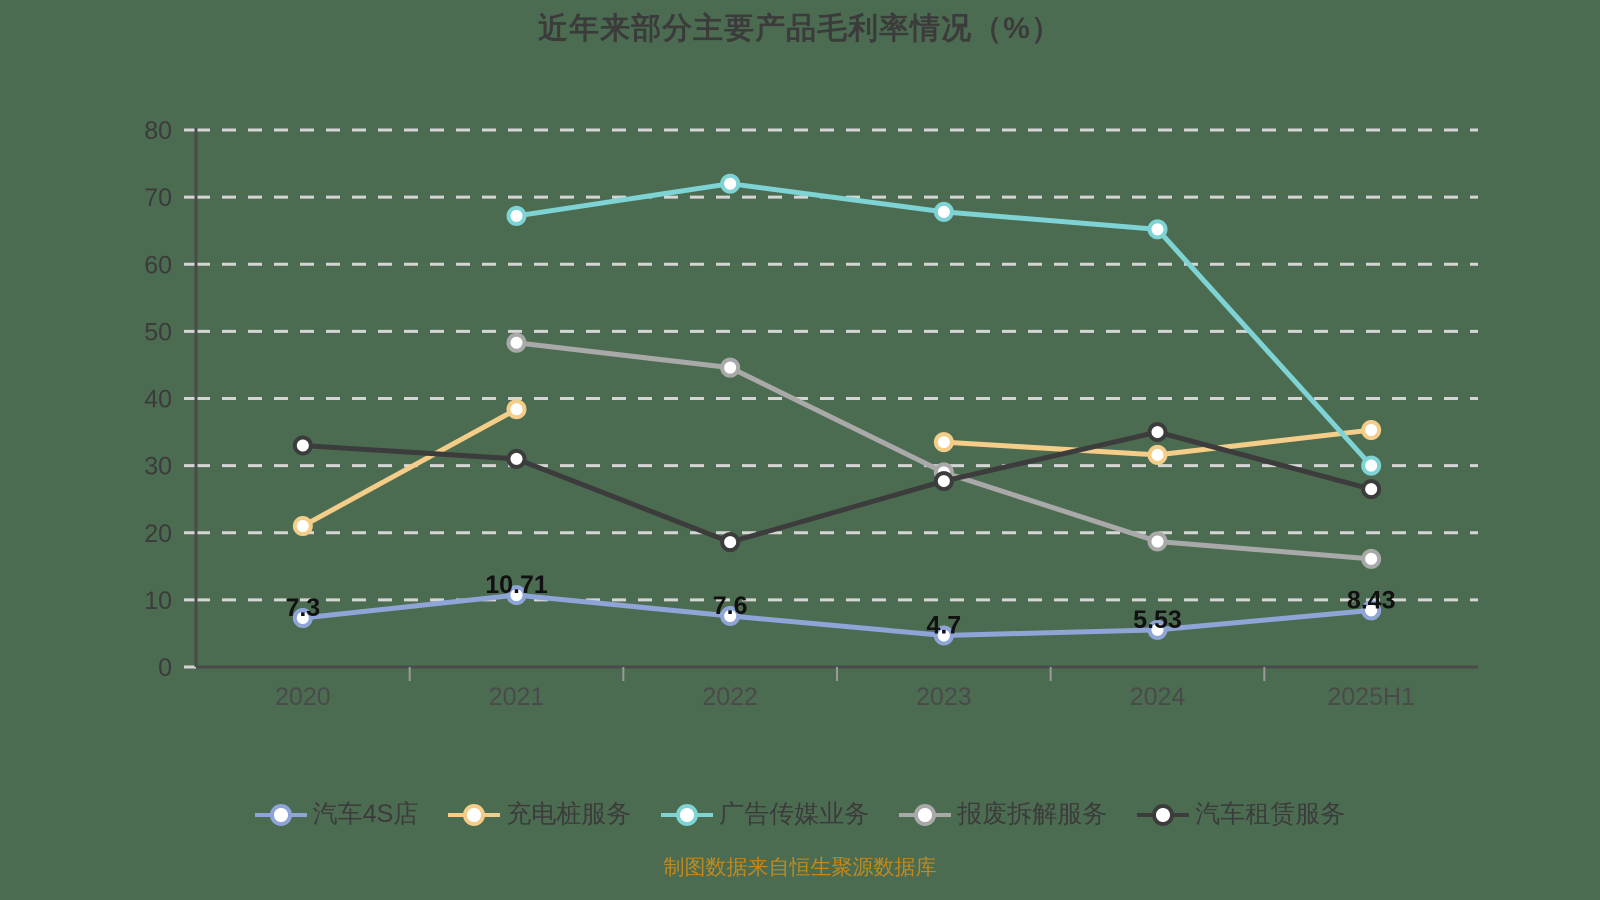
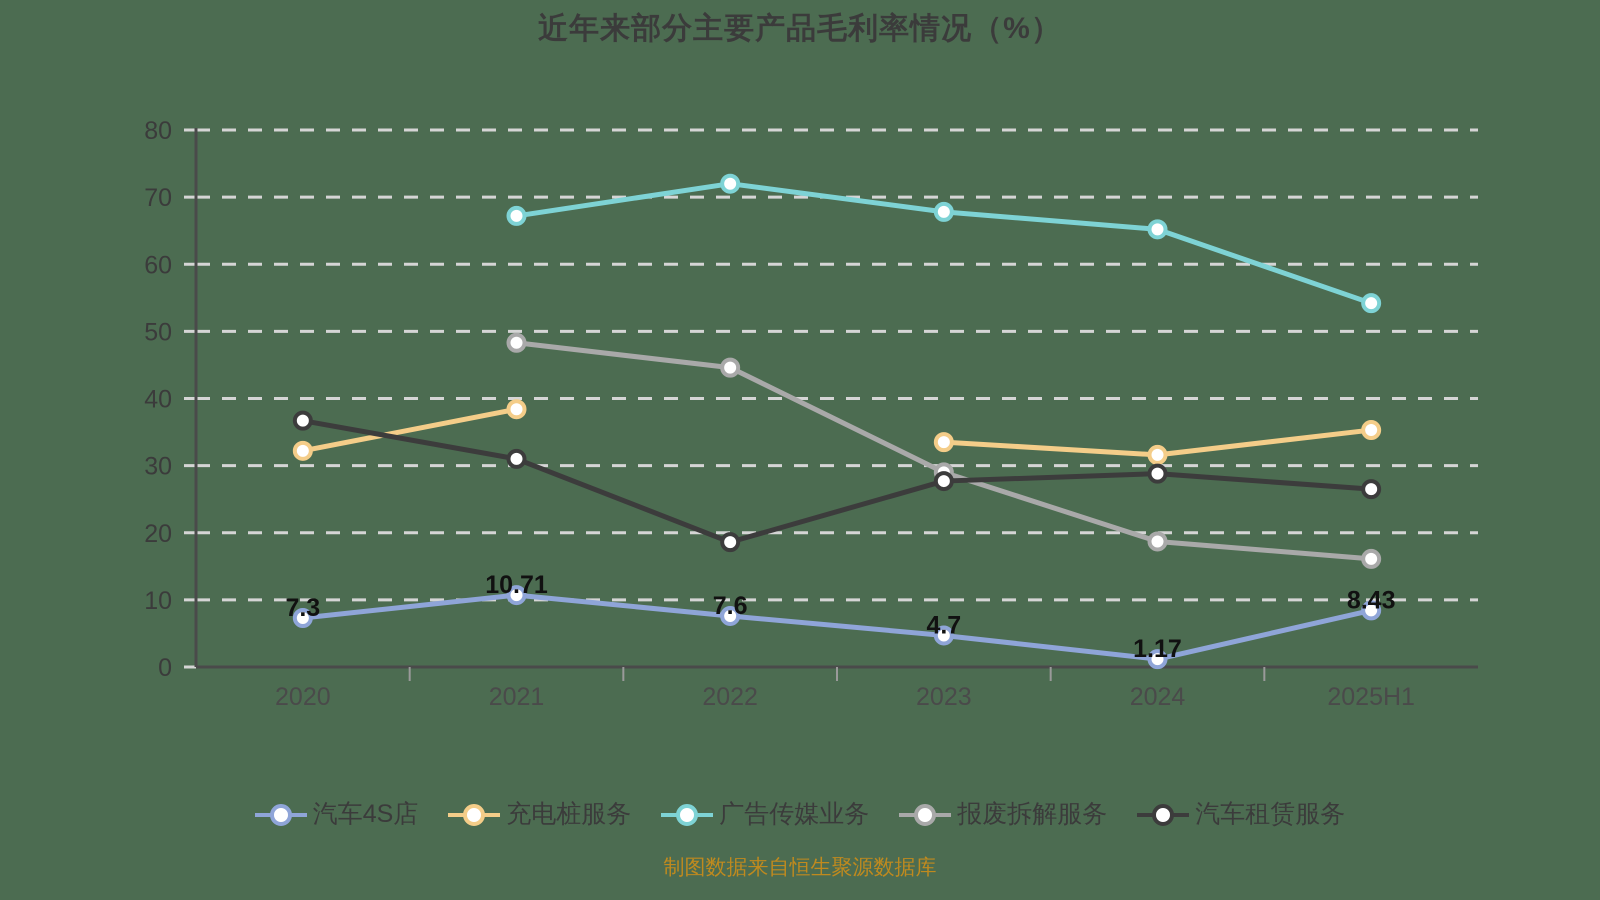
充电桩服务/2020: 21 -> 32
汽车租赁服务/2020: 33 -> 37
汽车4S店/2024: 5.53 -> 1.17
汽车租赁服务/2024: 35 -> 29
广告传媒业务/2025H1: 30 -> 54
